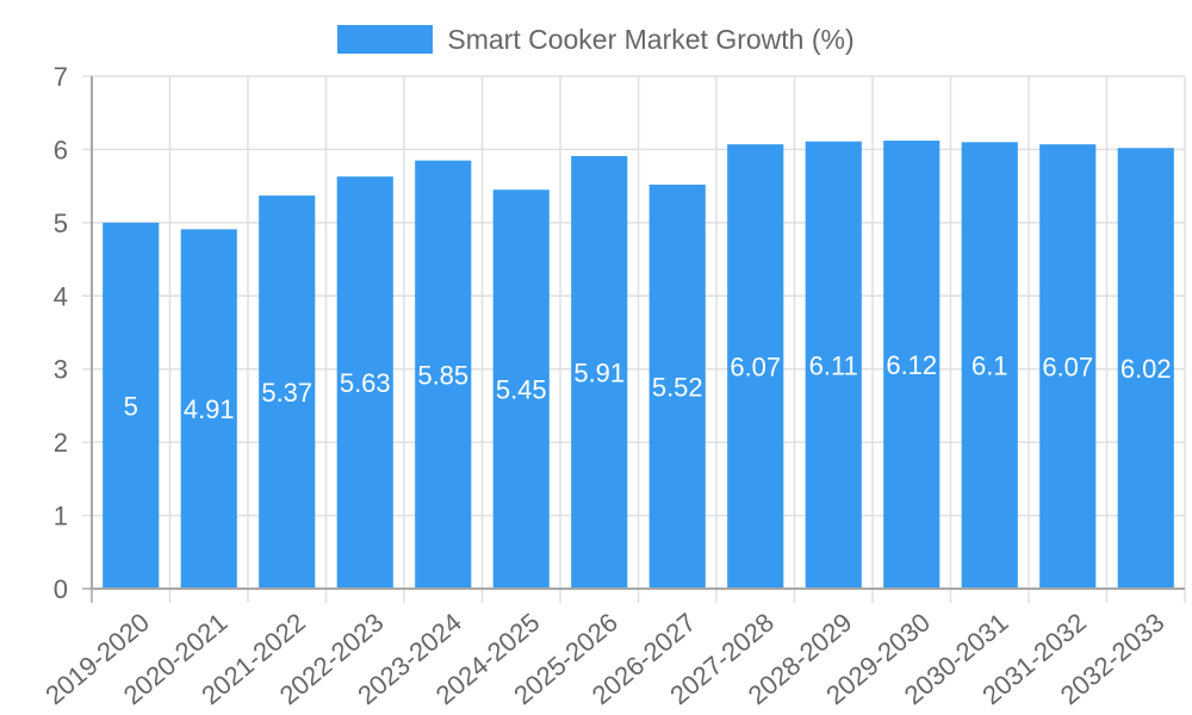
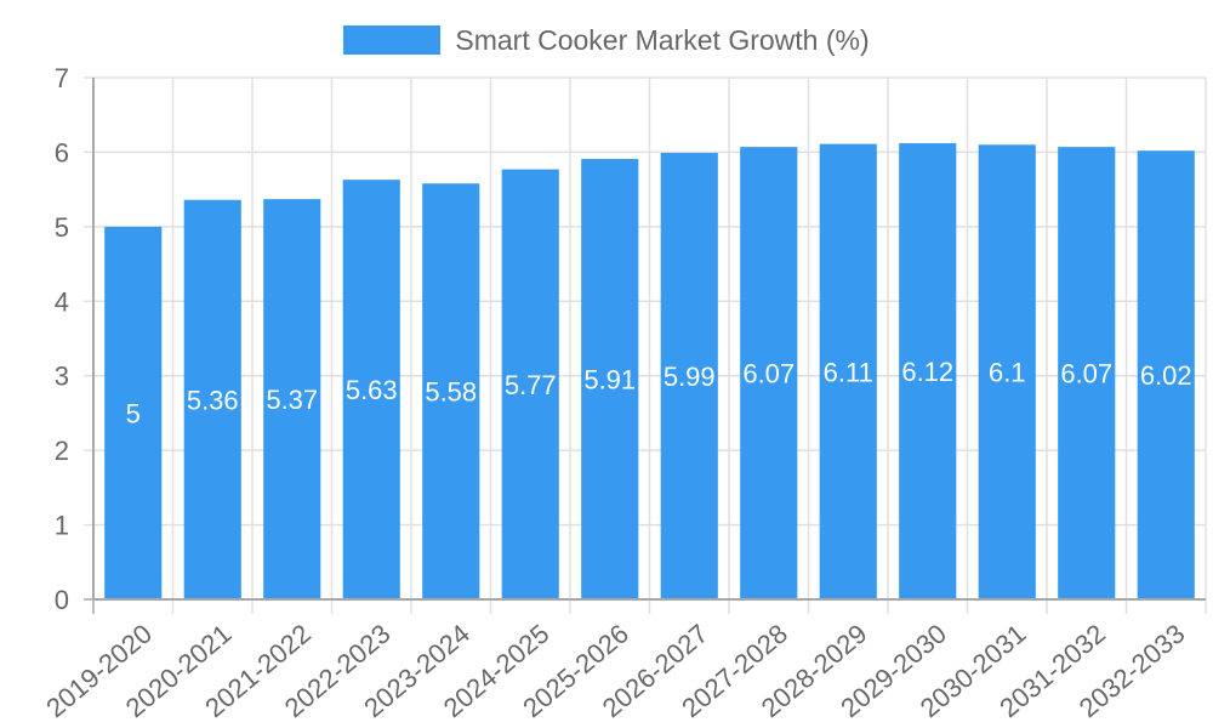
2020-2021: 4.91 -> 5.36
2023-2024: 5.85 -> 5.58
2024-2025: 5.45 -> 5.77
2026-2027: 5.52 -> 5.99
